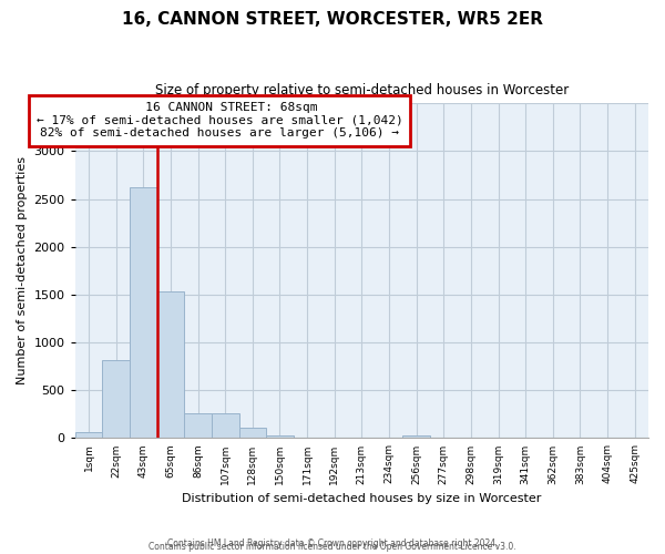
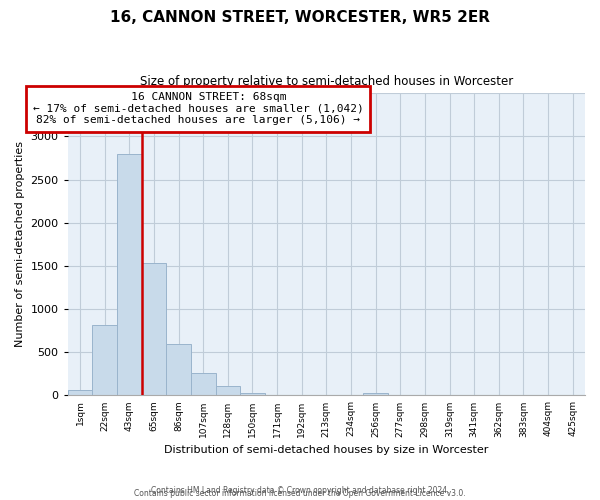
43sqm: 2620 -> 2800
86sqm: 260 -> 600
